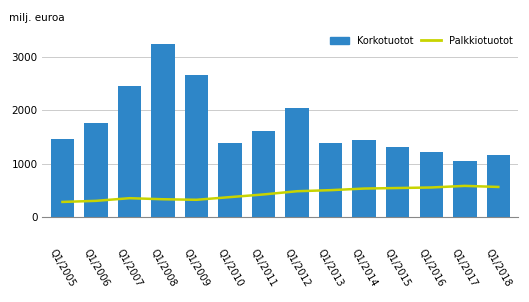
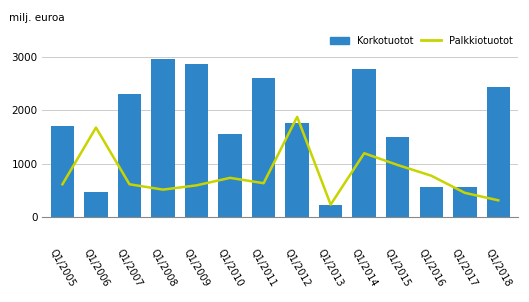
Korkotuotot/Q1/2005: 1470 -> 1700
Palkkiotuotot/Q1/2005: 290 -> 620
Korkotuotot/Q1/2006: 1770 -> 480
Palkkiotuotot/Q1/2006: 310 -> 1680
Korkotuotot/Q1/2007: 2460 -> 2300
Palkkiotuotot/Q1/2007: 360 -> 620
Korkotuotot/Q1/2008: 3240 -> 2960
Palkkiotuotot/Q1/2008: 340 -> 520
Korkotuotot/Q1/2009: 2670 -> 2860
Palkkiotuotot/Q1/2009: 330 -> 600
Korkotuotot/Q1/2010: 1400 -> 1560
Palkkiotuotot/Q1/2010: 380 -> 740
Korkotuotot/Q1/2011: 1610 -> 2600
Palkkiotuotot/Q1/2011: 430 -> 640
Korkotuotot/Q1/2012: 2040 -> 1760
Palkkiotuotot/Q1/2012: 490 -> 1880
Korkotuotot/Q1/2013: 1390 -> 240
Palkkiotuotot/Q1/2013: 510 -> 240
Korkotuotot/Q1/2014: 1440 -> 2780
Palkkiotuotot/Q1/2014: 540 -> 1200
Korkotuotot/Q1/2015: 1320 -> 1500
Palkkiotuotot/Q1/2015: 550 -> 980
Korkotuotot/Q1/2016: 1230 -> 560
Palkkiotuotot/Q1/2016: 560 -> 780
Korkotuotot/Q1/2017: 1060 -> 560
Palkkiotuotot/Q1/2017: 590 -> 460
Korkotuotot/Q1/2018: 1170 -> 2440
Palkkiotuotot/Q1/2018: 570 -> 320
